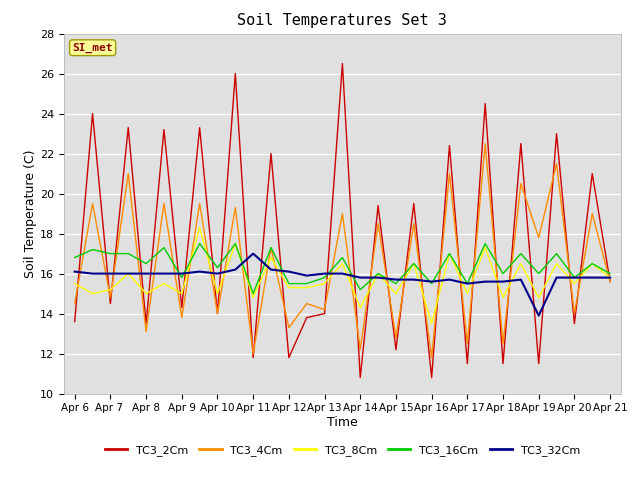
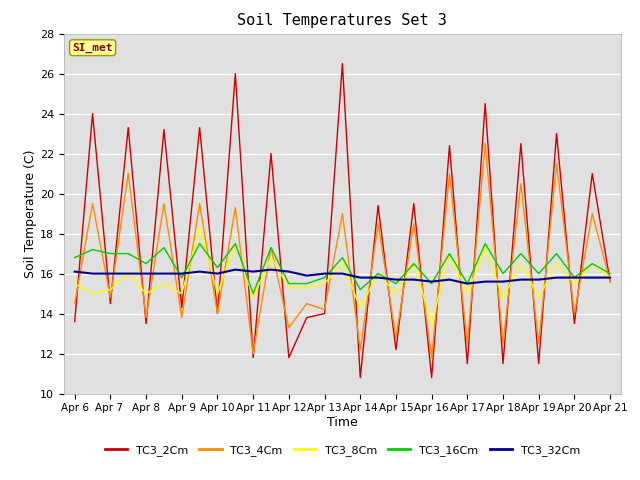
TC3_4Cm/Apr 8: 13.1 -> 13.8
TC3_32Cm/Apr 11: 17.0 -> 16.1
TC3_4Cm/Apr 19: 17.8 -> 12.5
TC3_32Cm/Apr 19: 13.9 -> 15.7
